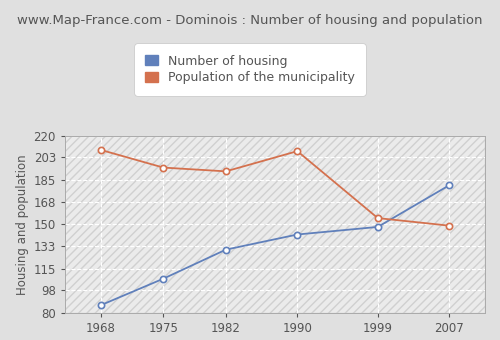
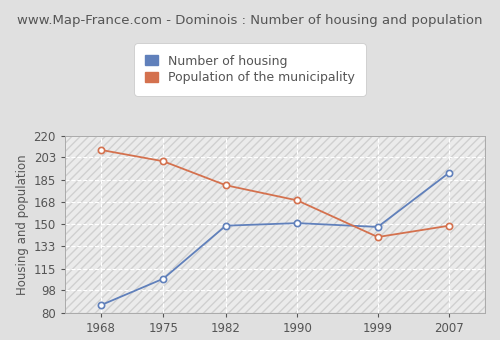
Population of the municipality/1975: 195 -> 200
Number of housing/1982: 130 -> 149
Population of the municipality/1982: 192 -> 181
Number of housing/1990: 142 -> 151
Population of the municipality/1990: 208 -> 169
Population of the municipality/1999: 155 -> 140
Number of housing/2007: 181 -> 191
